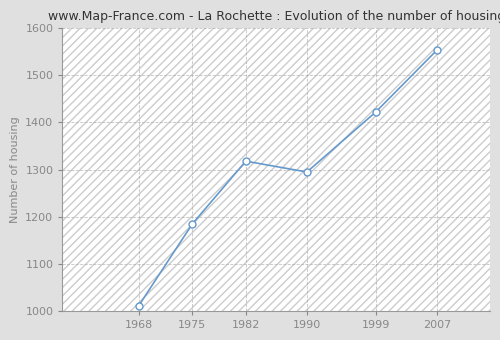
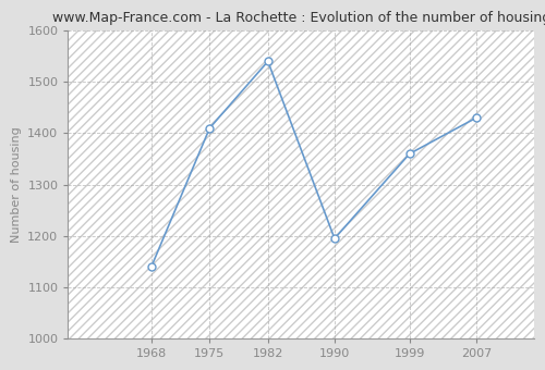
1968: 1012 -> 1140
1975: 1185 -> 1410
1982: 1318 -> 1540
1990: 1295 -> 1195
1999: 1422 -> 1360
2007: 1553 -> 1430
